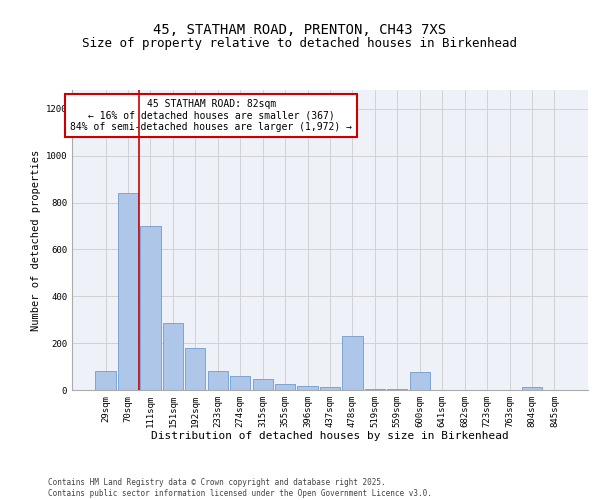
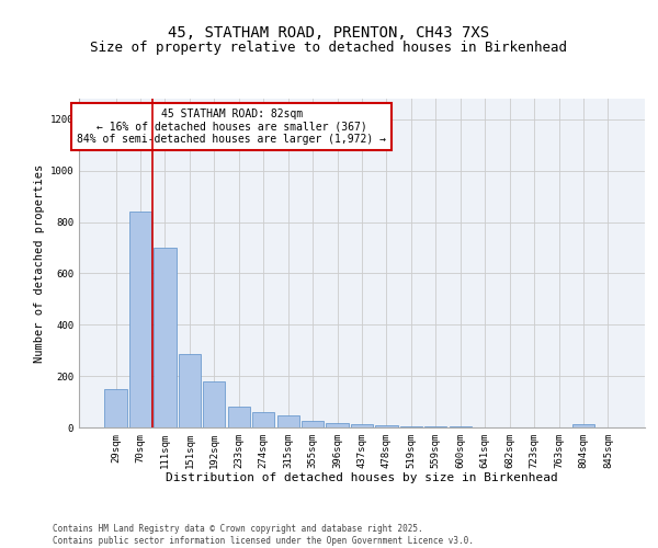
29sqm: 80 -> 150
478sqm: 230 -> 8
600sqm: 75 -> 3
